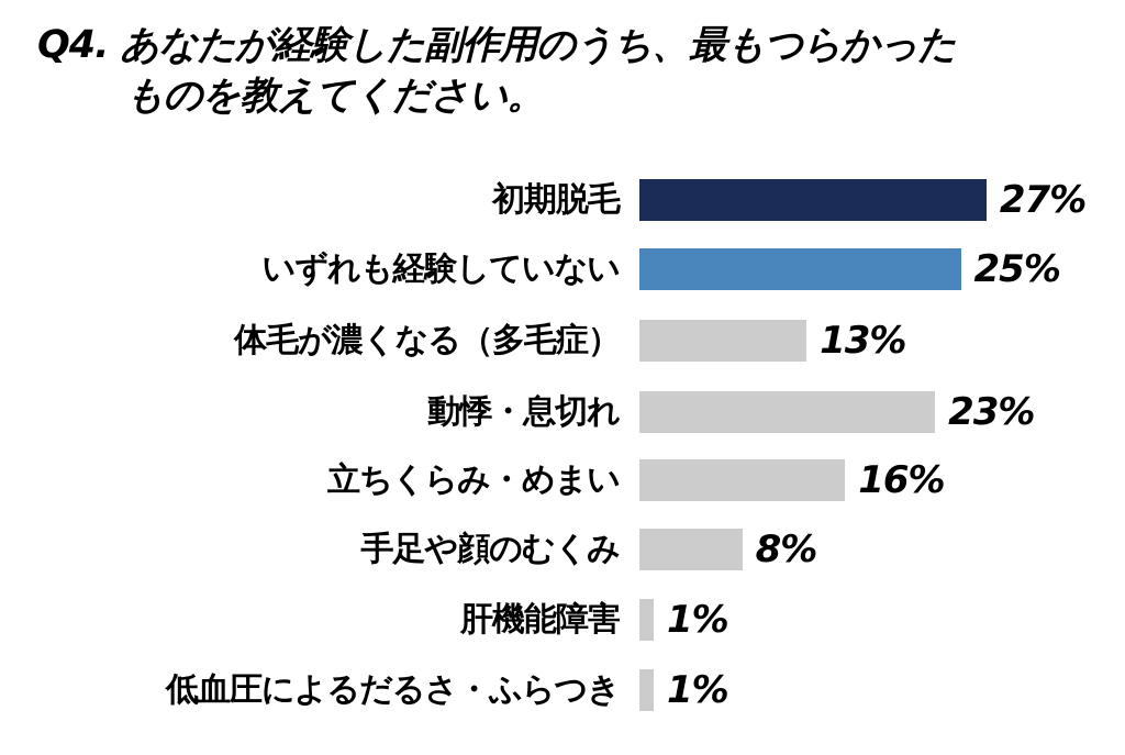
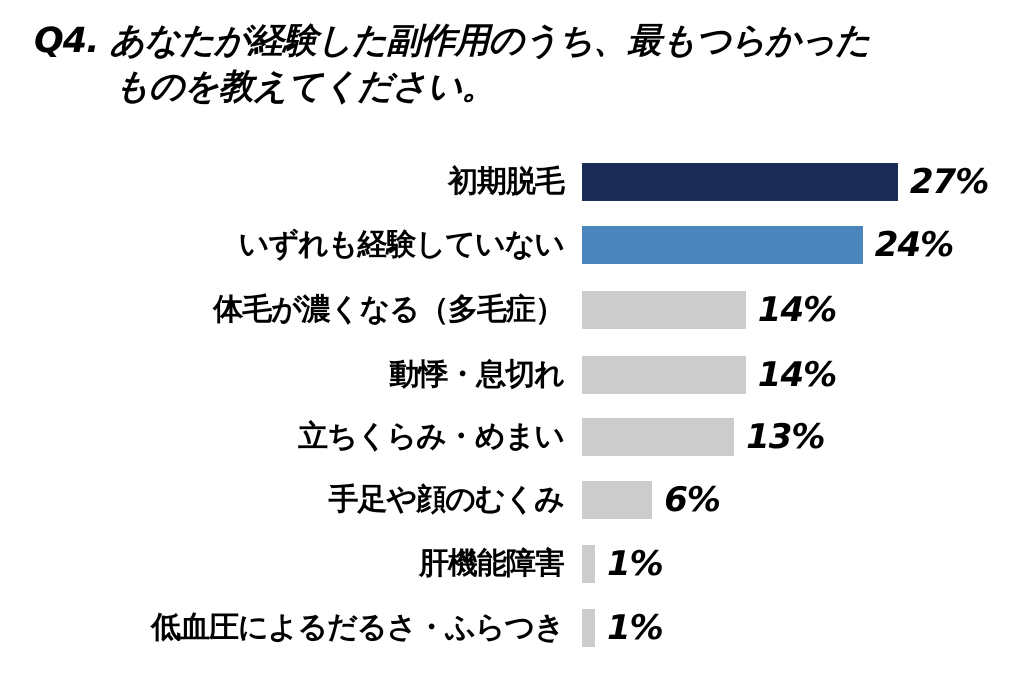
いずれも経験していない: 25% -> 24%
体毛が濃くなる（多毛症）: 13% -> 14%
動悸・息切れ: 23% -> 14%
立ちくらみ・めまい: 16% -> 13%
手足や顔のむくみ: 8% -> 6%
